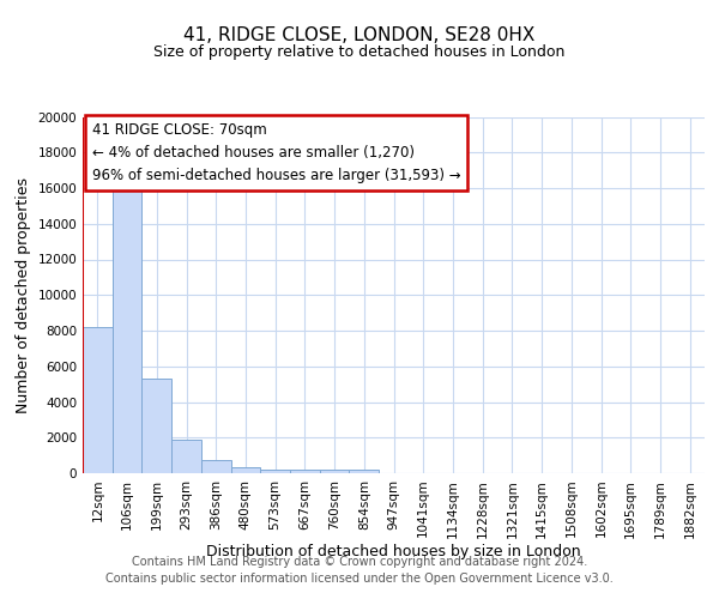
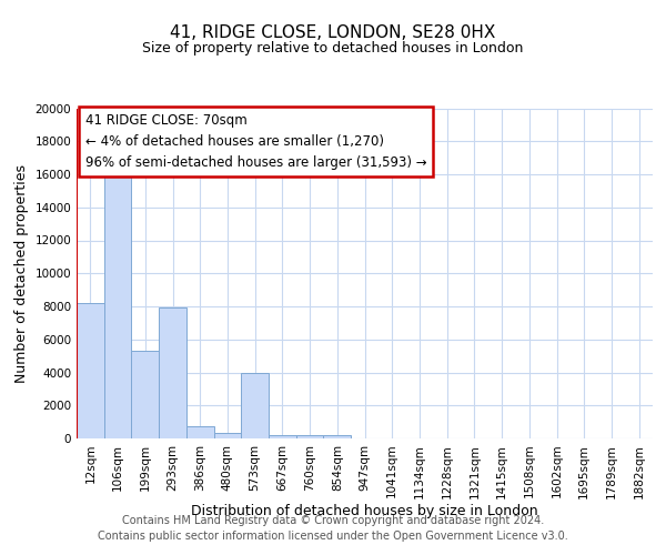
293sqm: 1800 -> 7900
573sqm: 200 -> 4000
